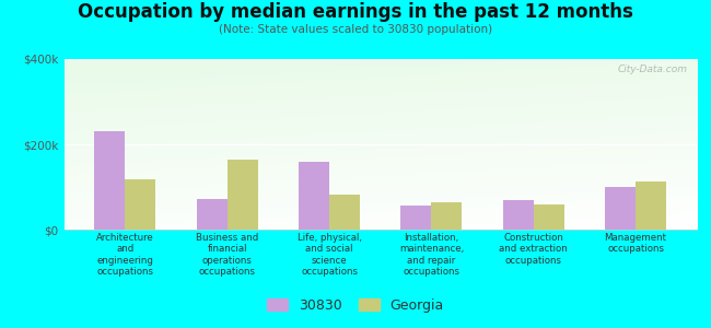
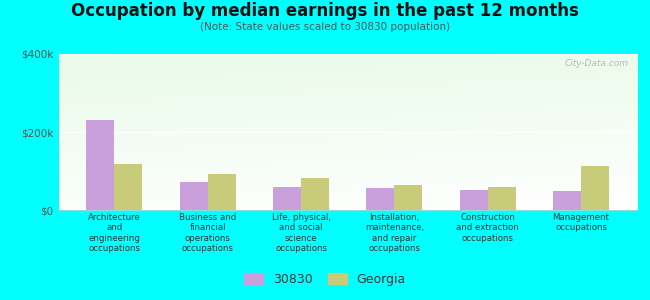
Georgia/Business and financial operations occupations: $165k -> $92k
30830/Life, physical, and social science occupations: $160k -> $60k
30830/Construction and extraction occupations: $70k -> $52k
30830/Management occupations: $100k -> $48k
